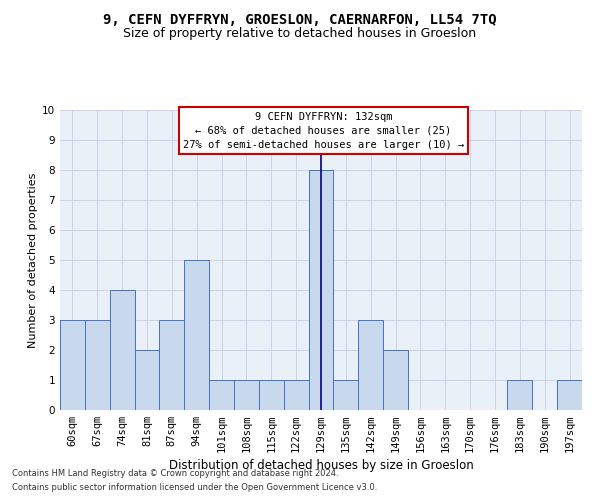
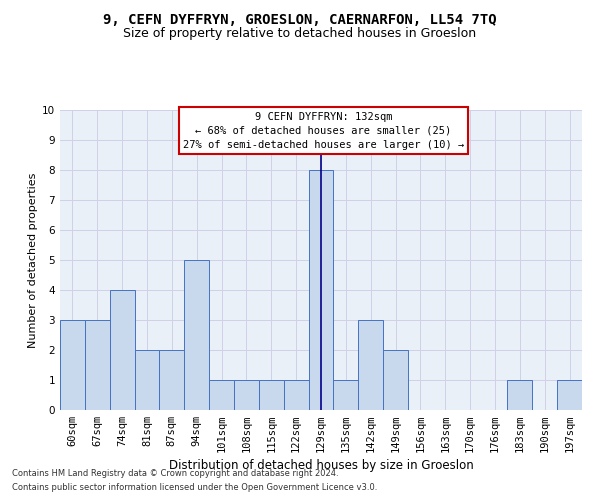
87sqm: 3 -> 2
